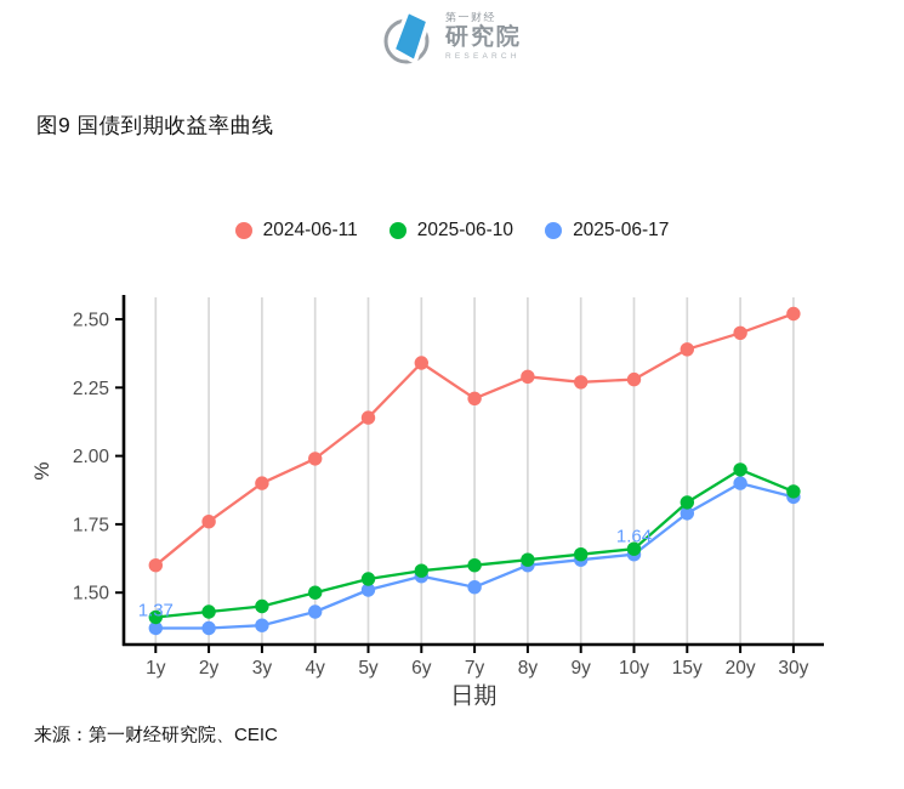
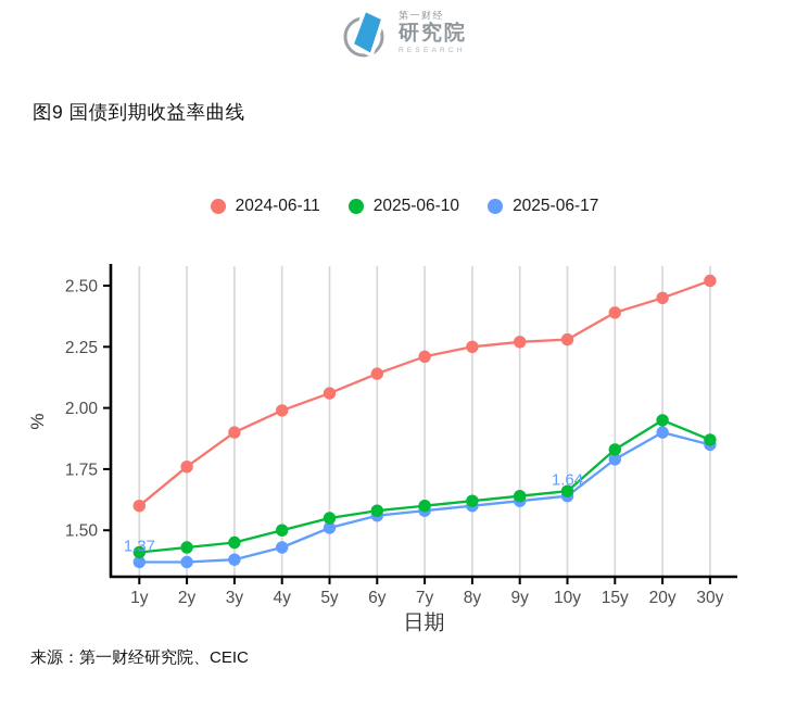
2024-06-11/5y: 2.14 -> 2.06
2024-06-11/6y: 2.34 -> 2.14
2025-06-17/7y: 1.52 -> 1.58
2024-06-11/8y: 2.29 -> 2.25
